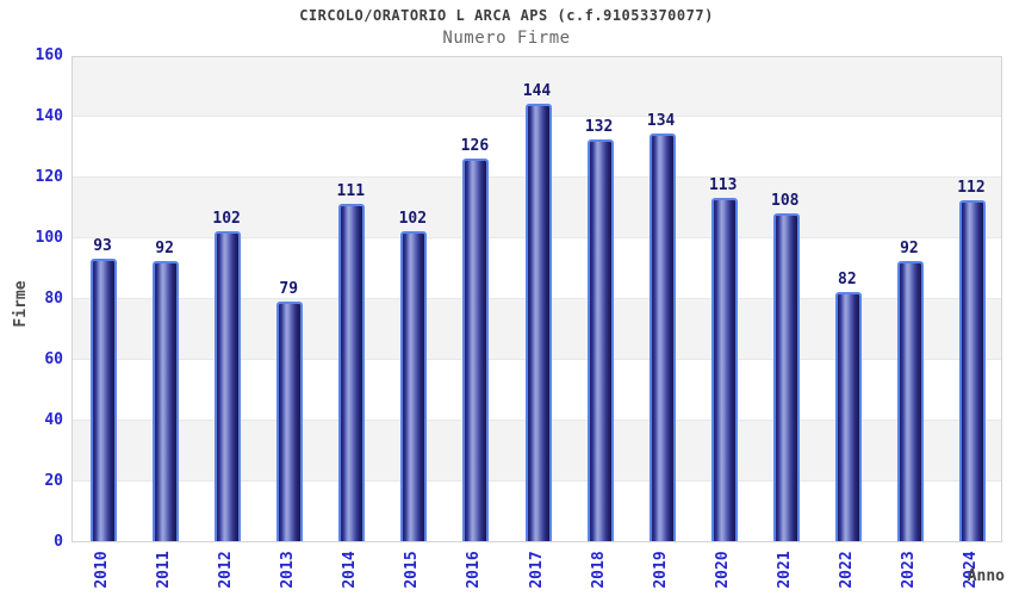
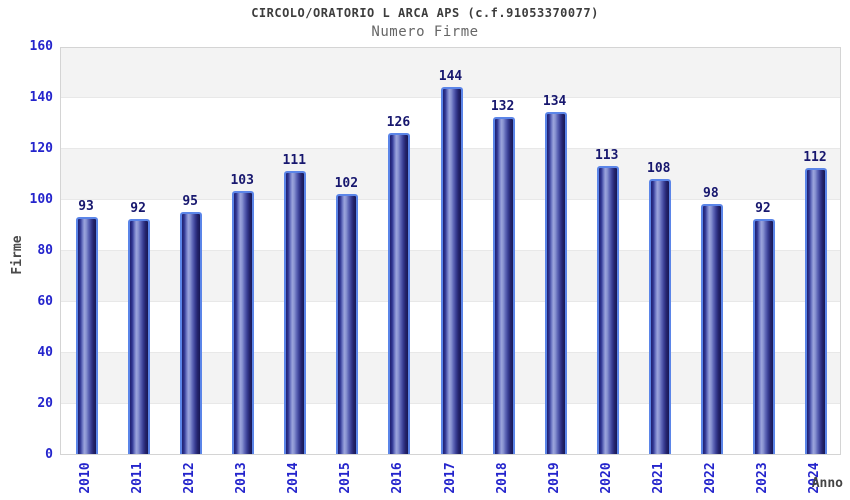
2012: 102 -> 95
2013: 79 -> 103
2022: 82 -> 98
